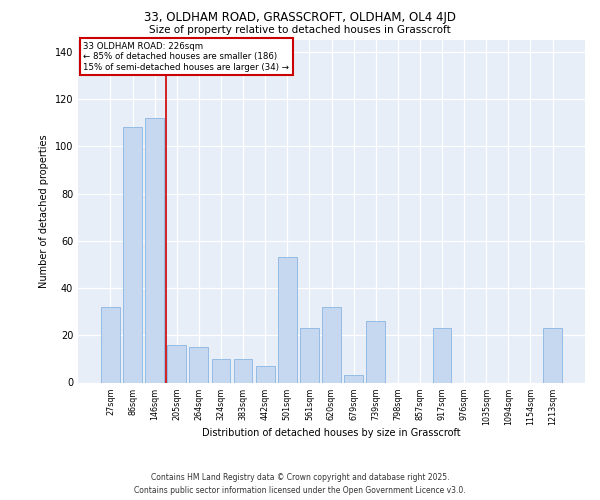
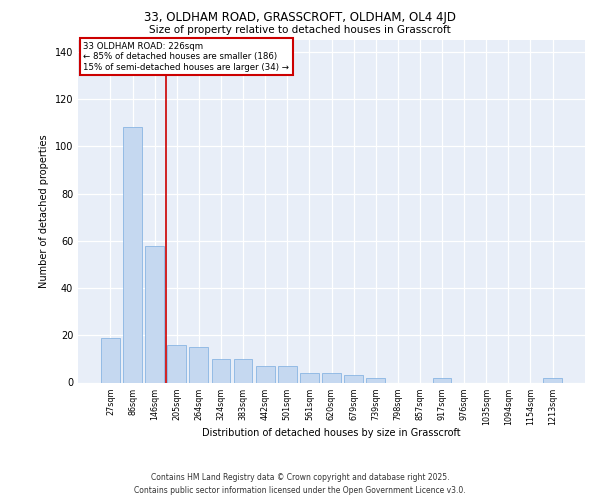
27sqm: 32 -> 19
146sqm: 112 -> 58
501sqm: 53 -> 7
561sqm: 23 -> 4
620sqm: 32 -> 4
739sqm: 26 -> 2
917sqm: 23 -> 2
1213sqm: 23 -> 2
